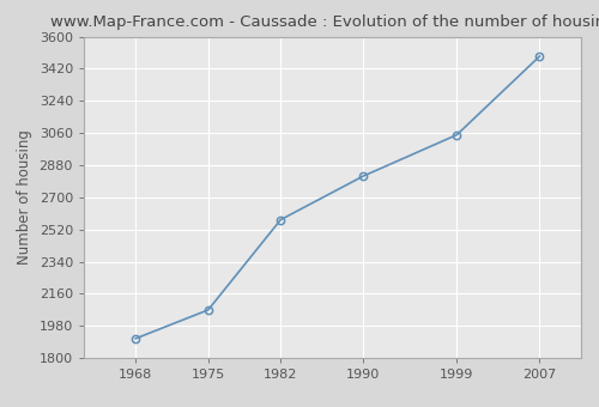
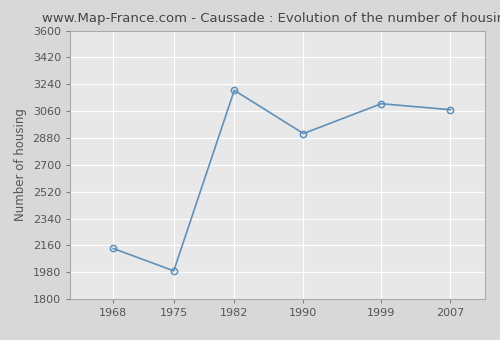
1968: 1910 -> 2140
1975: 2070 -> 1990
1982: 2580 -> 3200
1990: 2820 -> 2910
1999: 3050 -> 3110
2007: 3490 -> 3070
